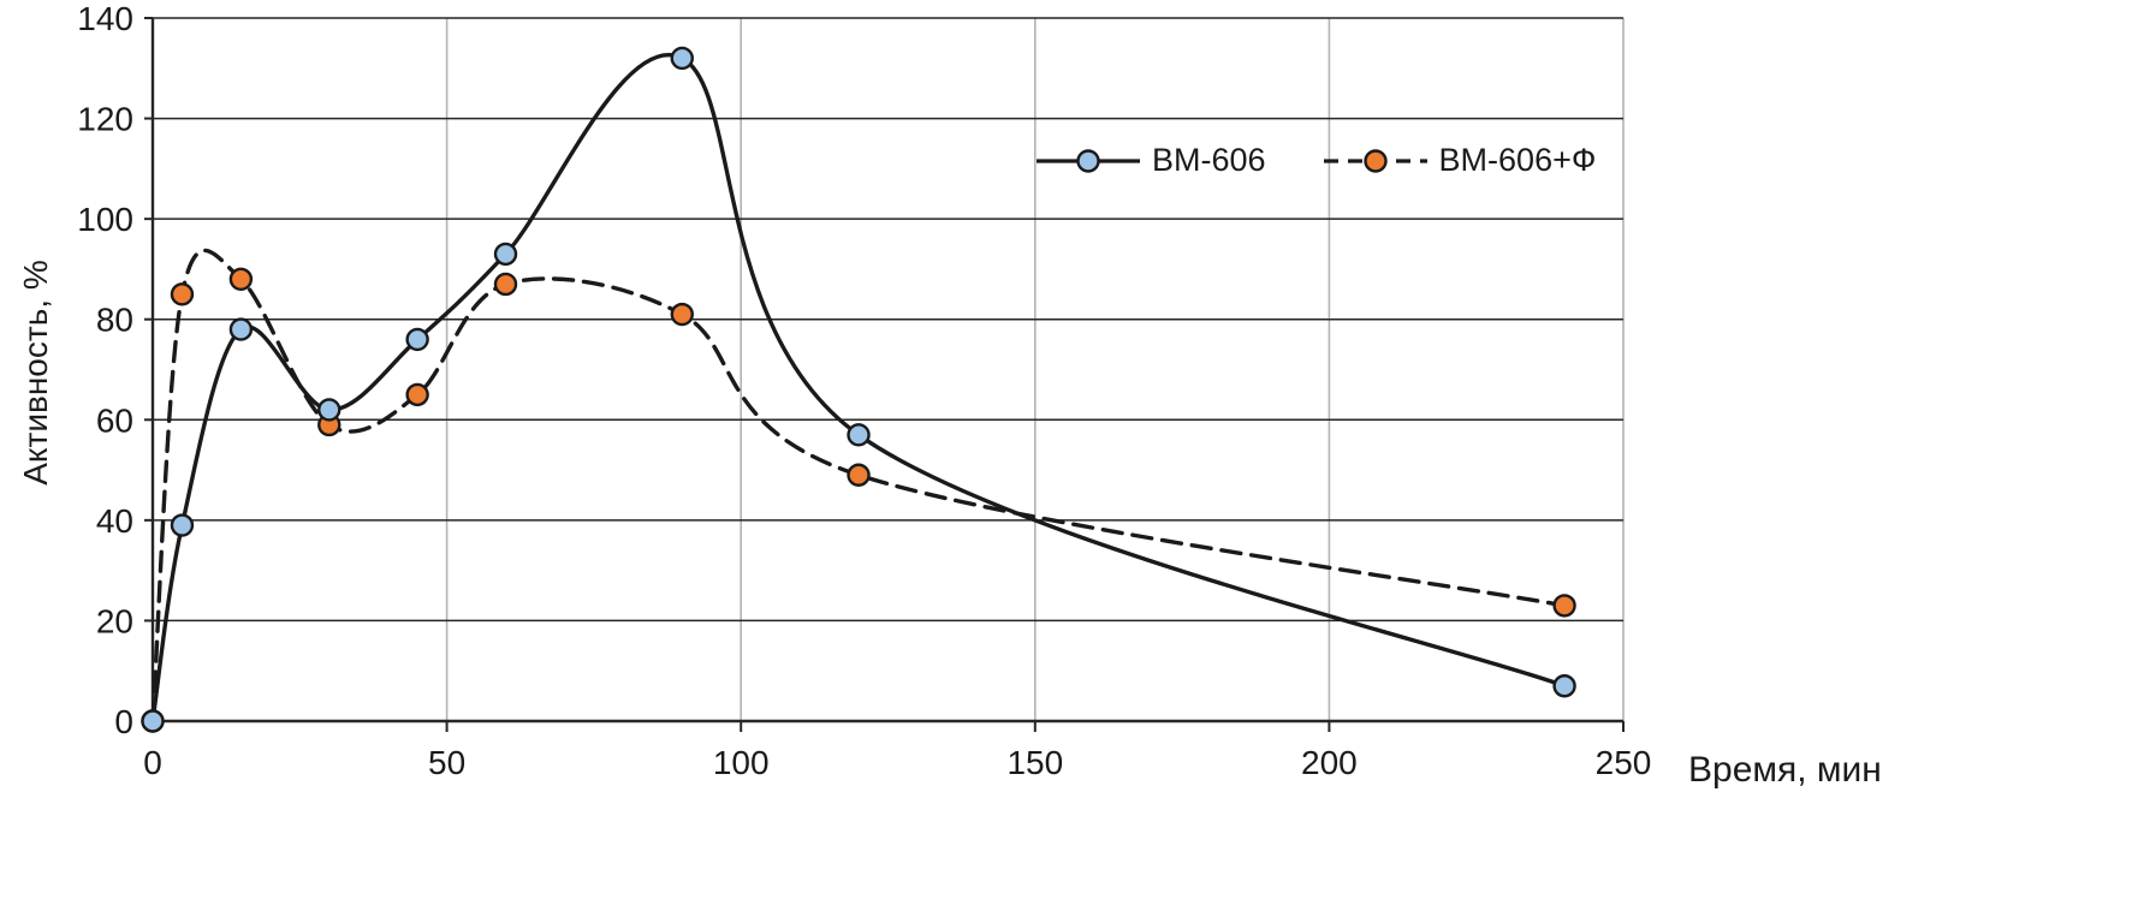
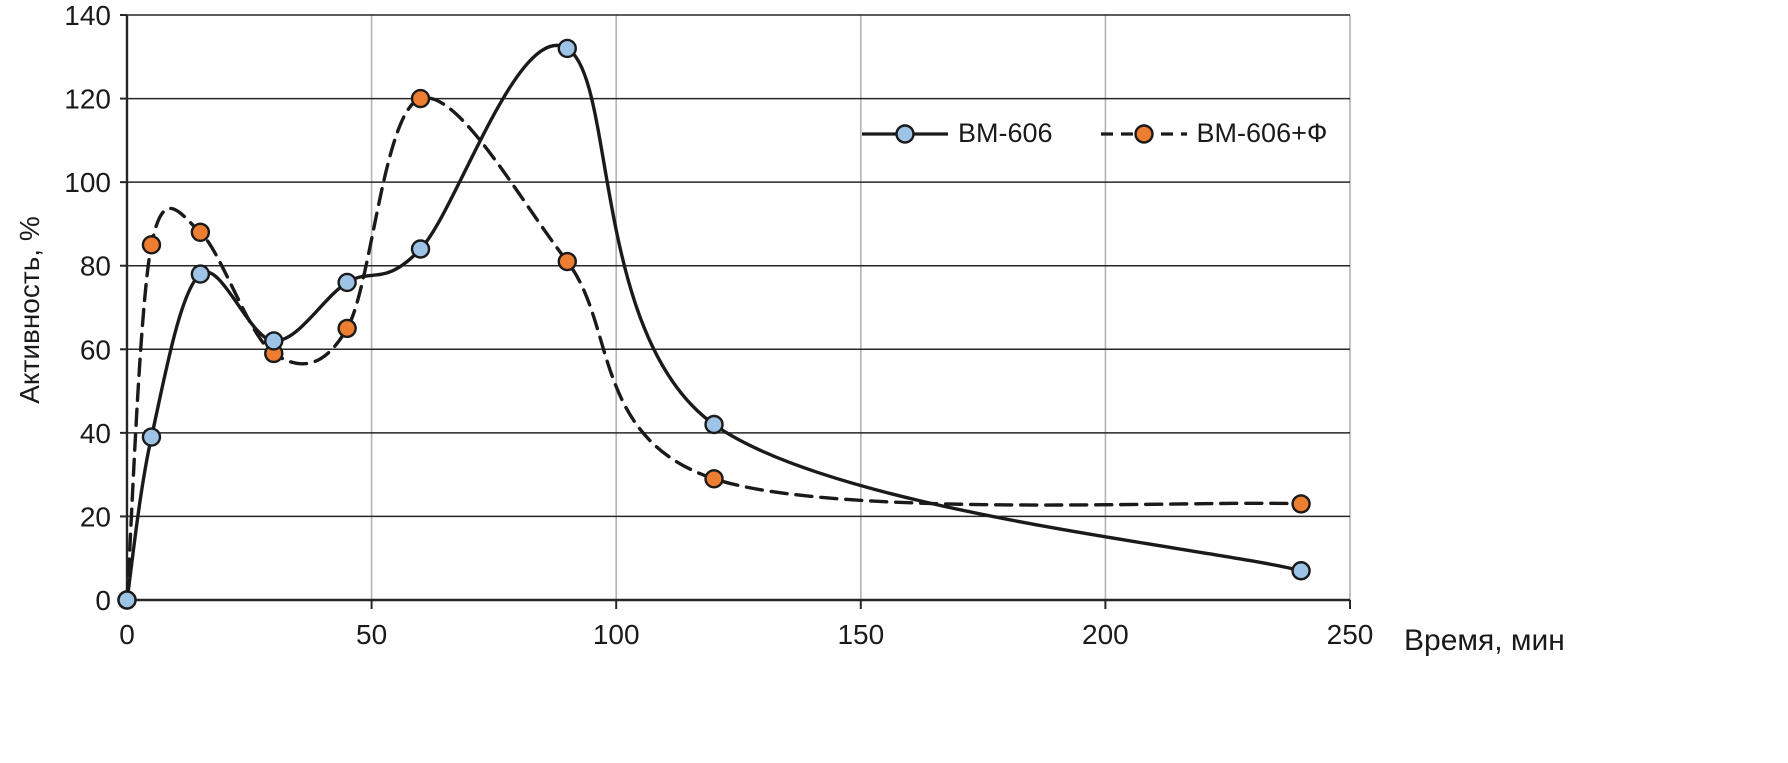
ВМ-606/60: 93 -> 84
ВМ-606+Ф/60: 87 -> 120
ВМ-606/120: 57 -> 42
ВМ-606+Ф/120: 49 -> 29
